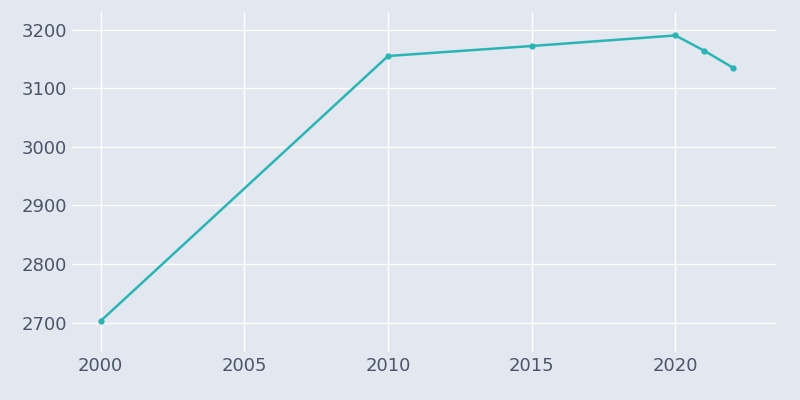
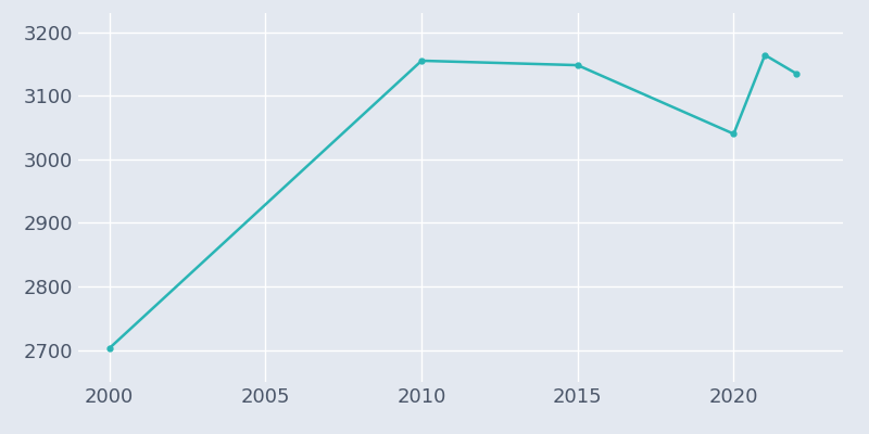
2015: 3172 -> 3148
2020: 3190 -> 3040
